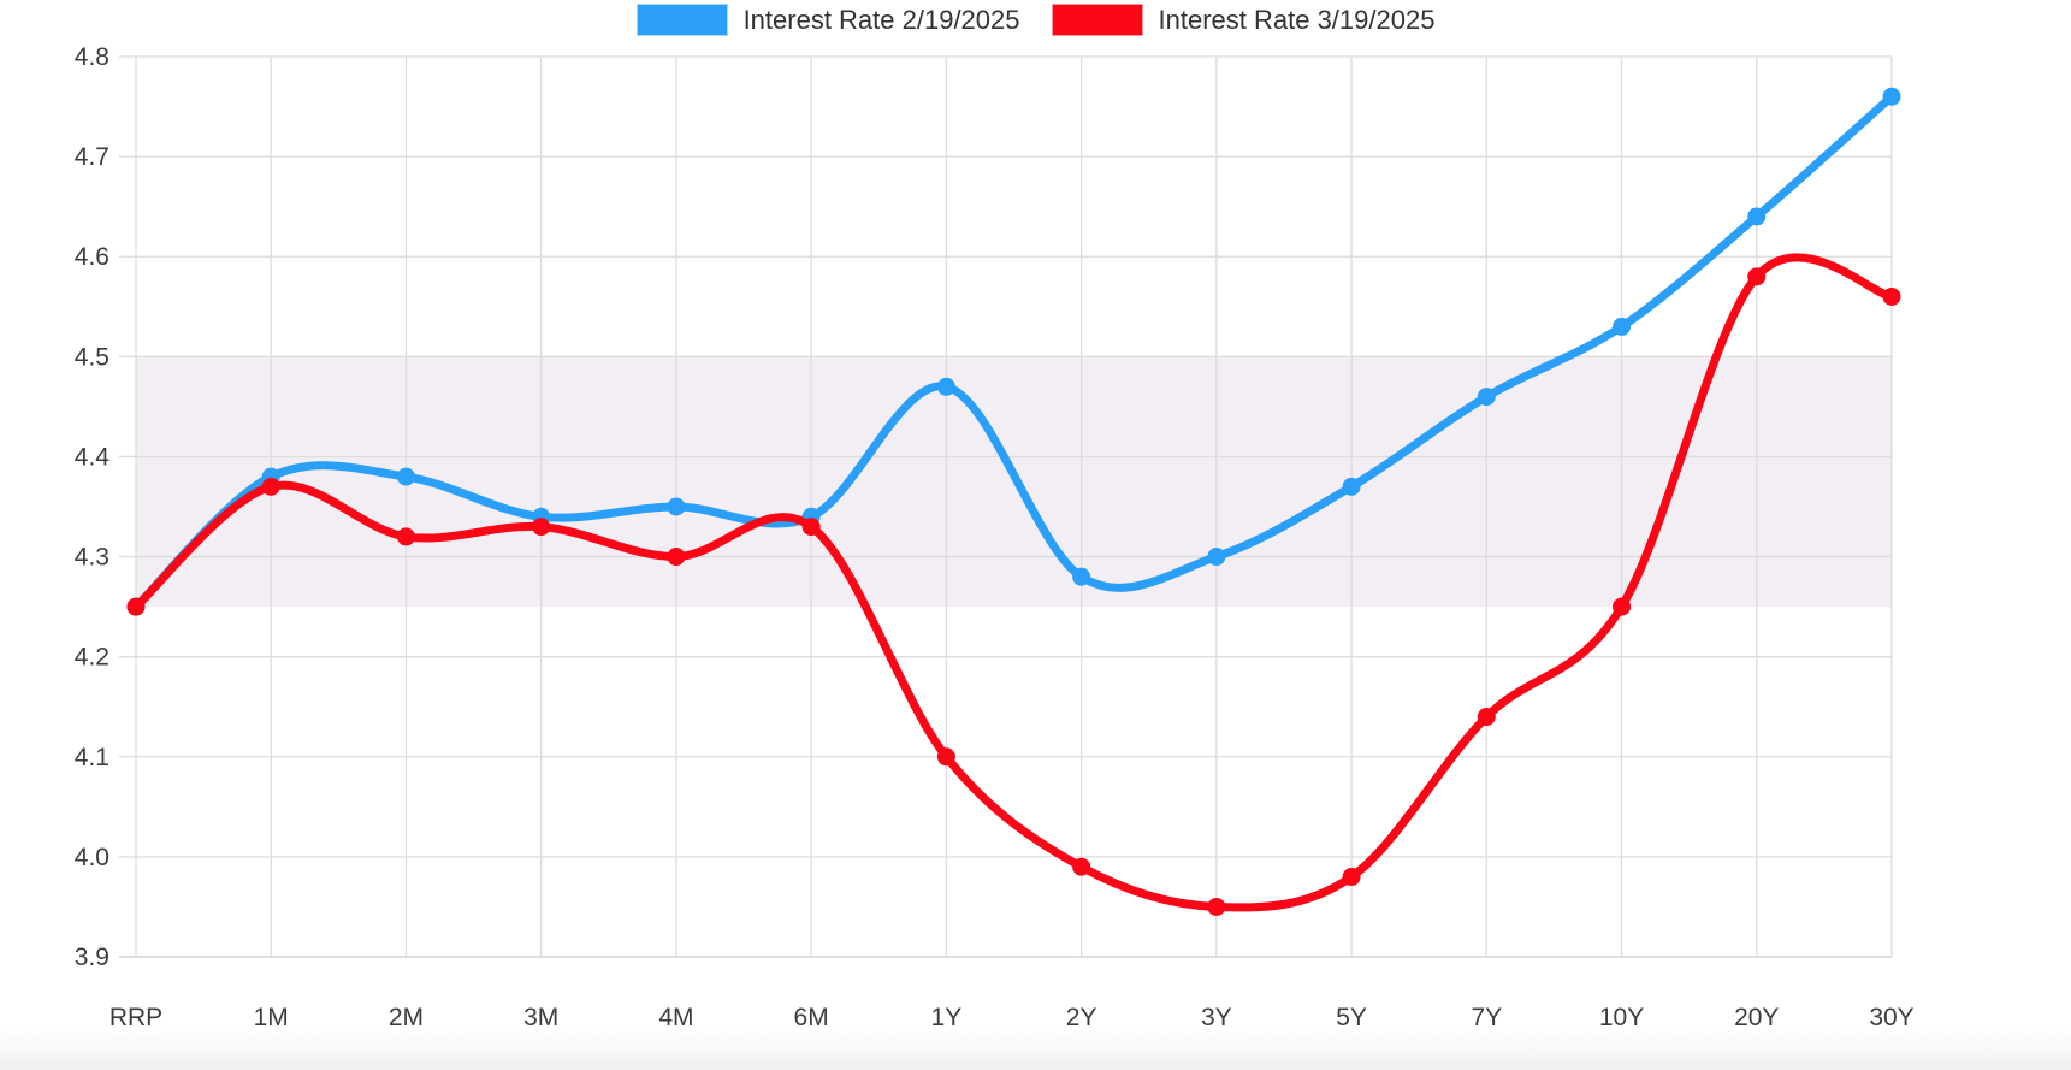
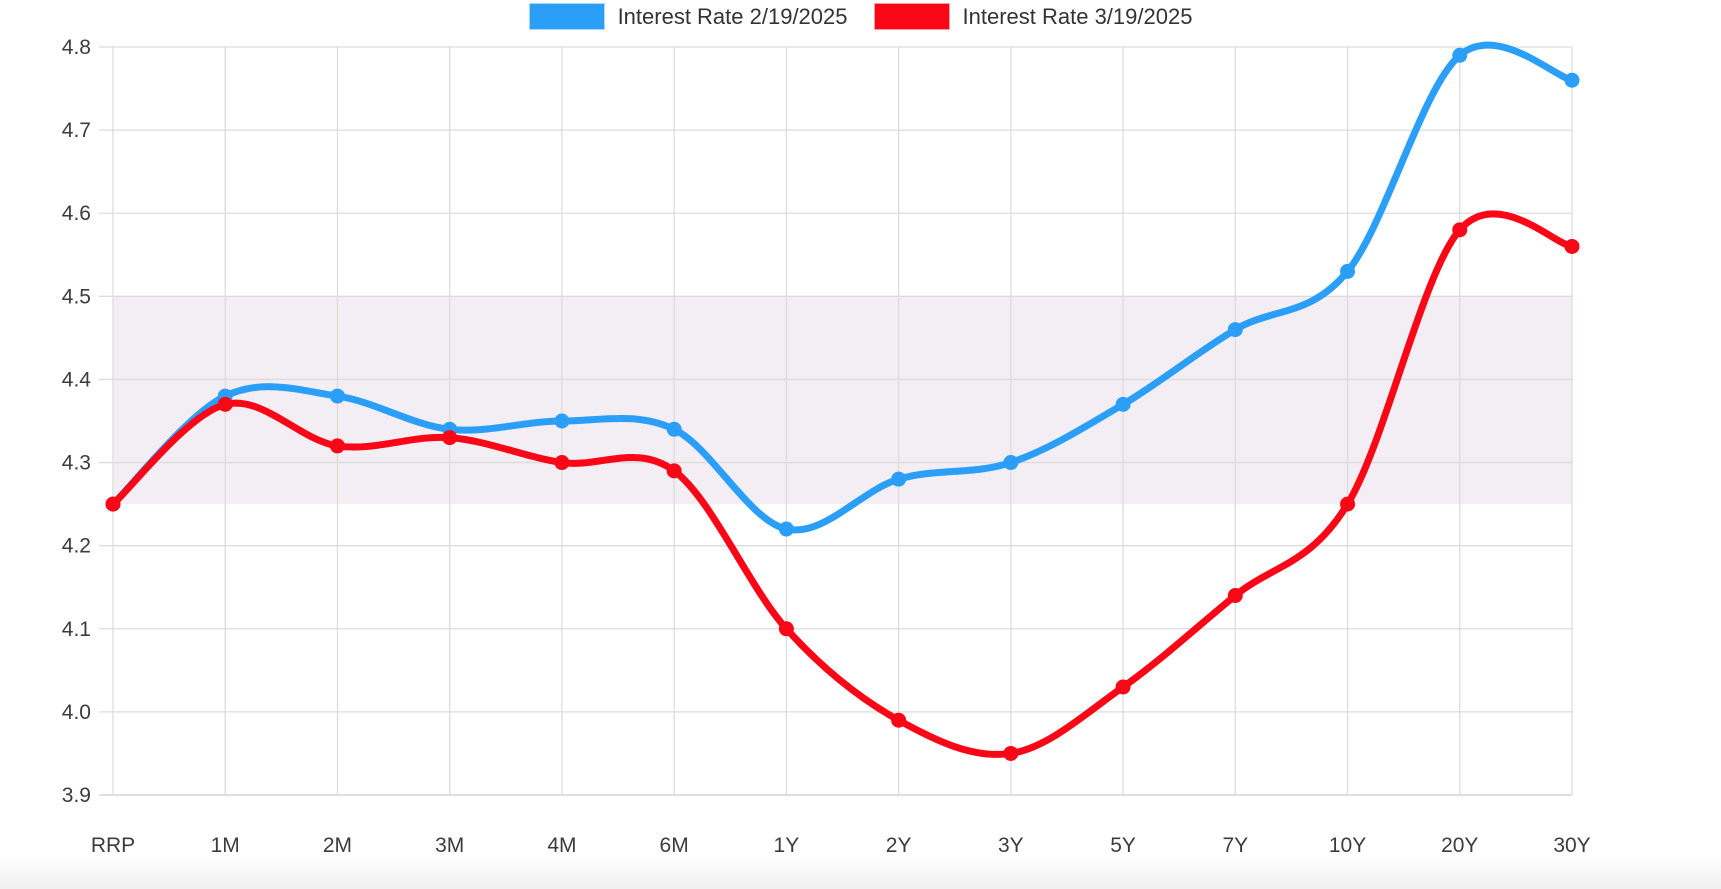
Interest Rate 3/19/2025/6M: 4.33 -> 4.29
Interest Rate 2/19/2025/1Y: 4.47 -> 4.22
Interest Rate 3/19/2025/5Y: 3.98 -> 4.03
Interest Rate 2/19/2025/20Y: 4.64 -> 4.79
